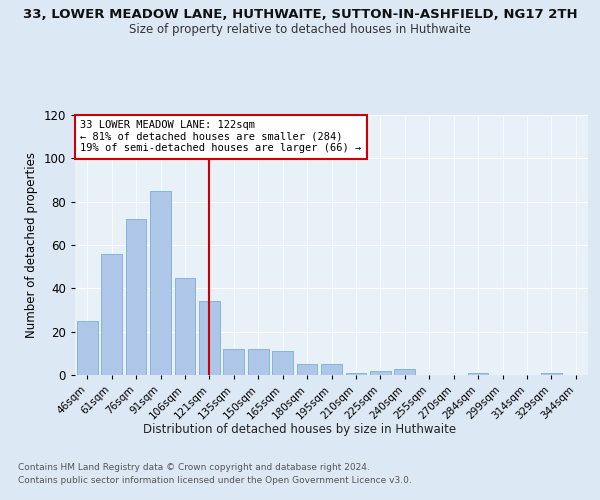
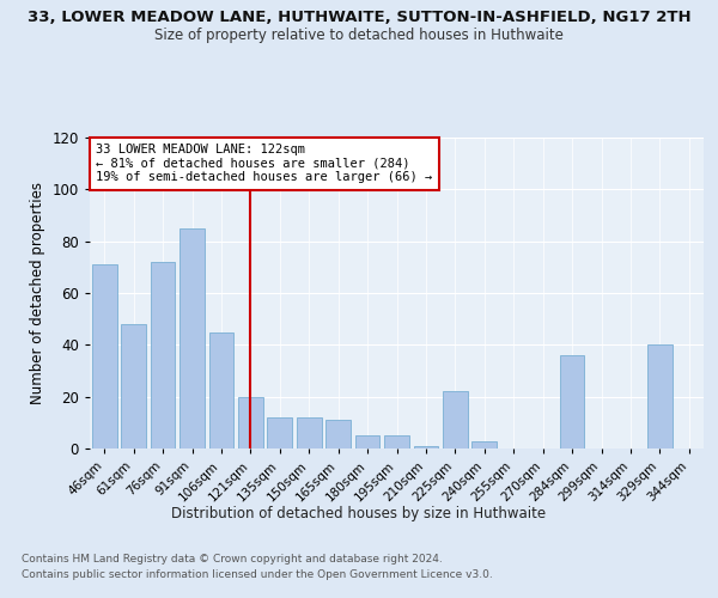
46sqm: 25 -> 71
61sqm: 56 -> 48
121sqm: 34 -> 20
225sqm: 2 -> 22
284sqm: 1 -> 36
329sqm: 1 -> 40
